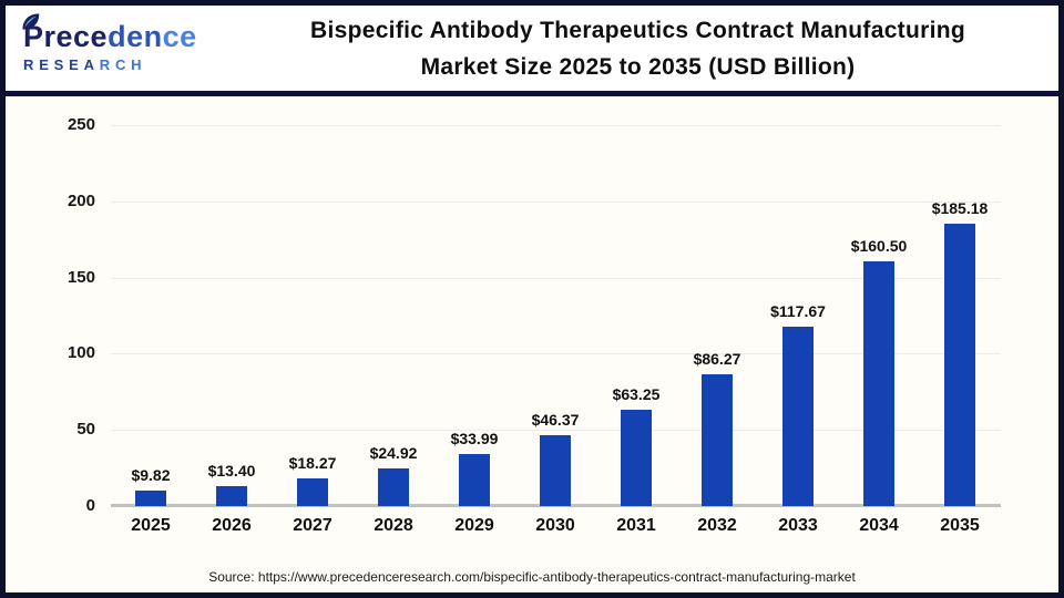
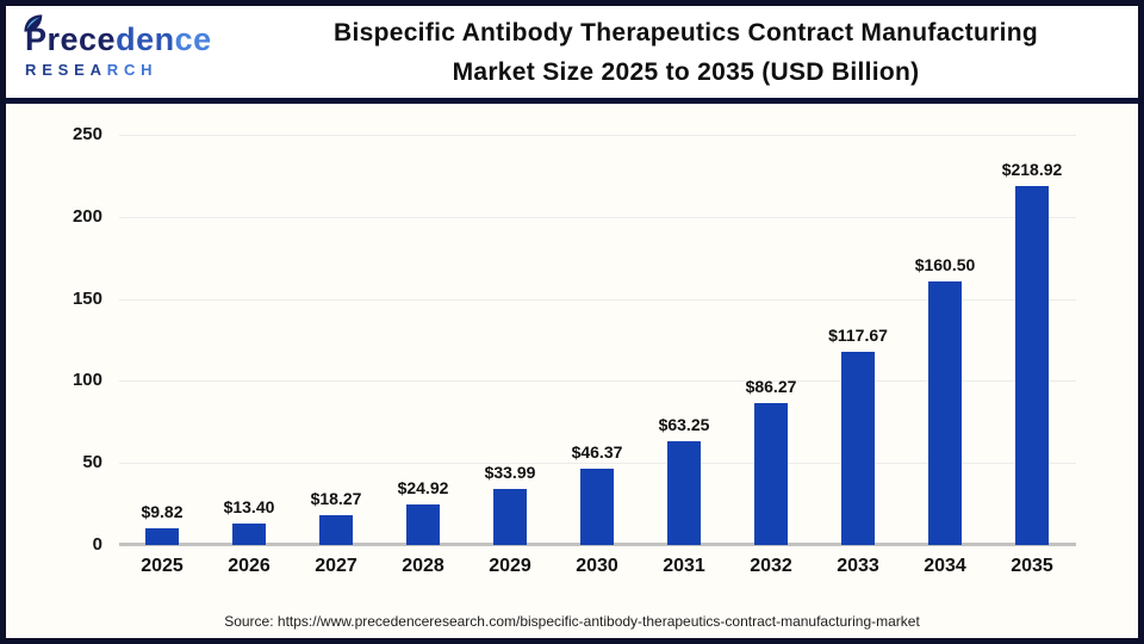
2035: $185.18 -> $218.92
